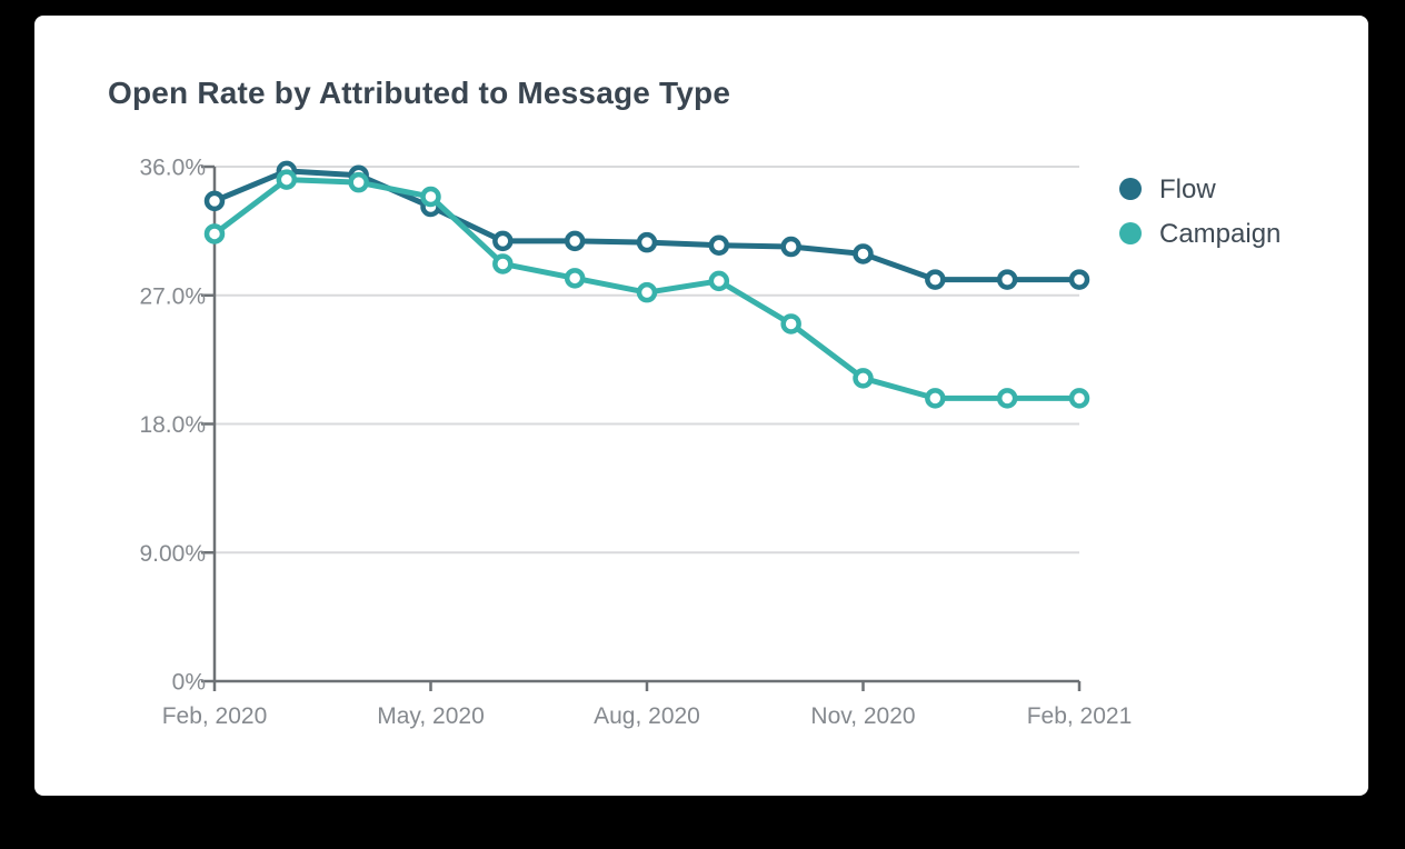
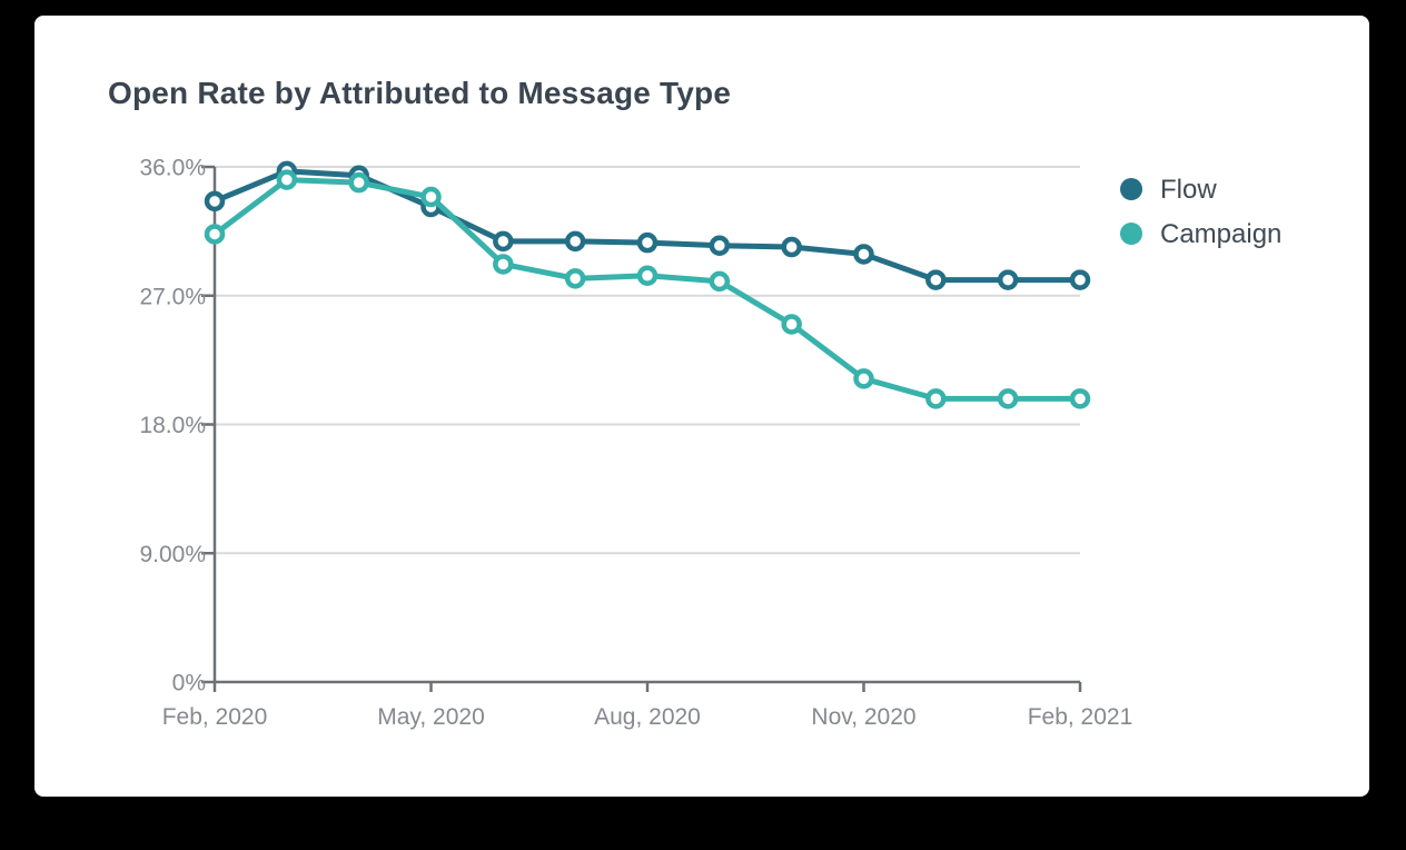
Campaign/Aug, 2020: 27.2% -> 28.4%
